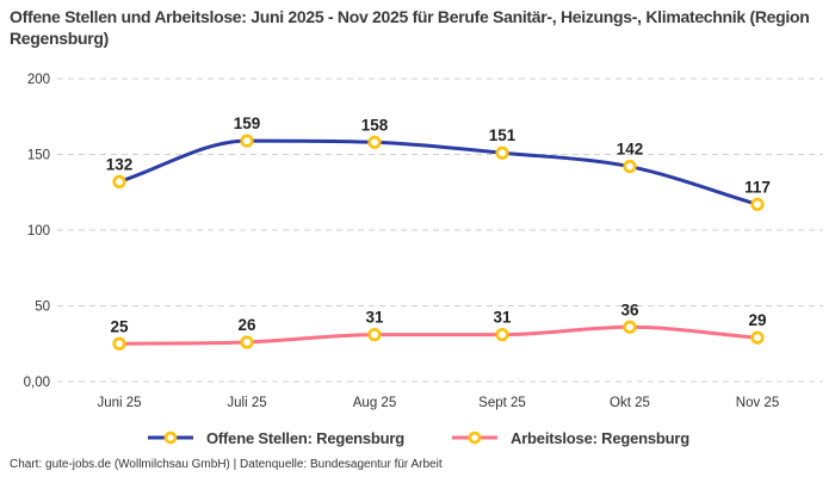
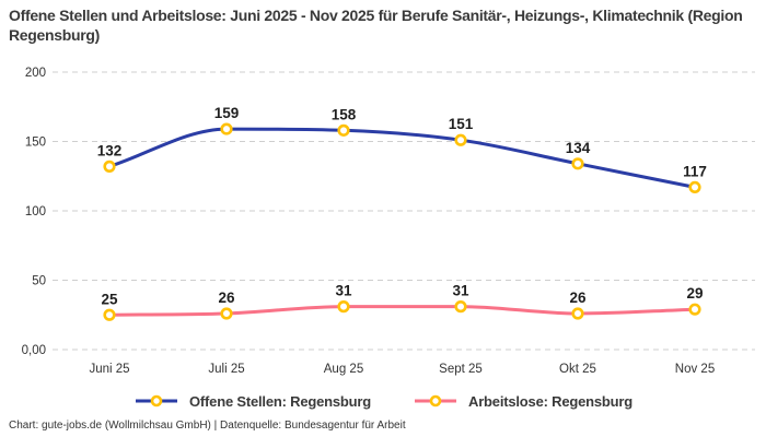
Offene Stellen: Regensburg/Okt 25: 142 -> 134
Arbeitslose: Regensburg/Okt 25: 36 -> 26
